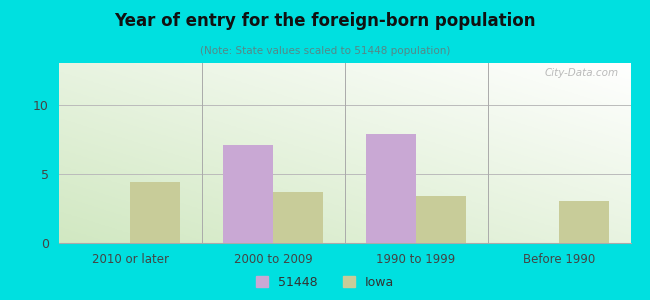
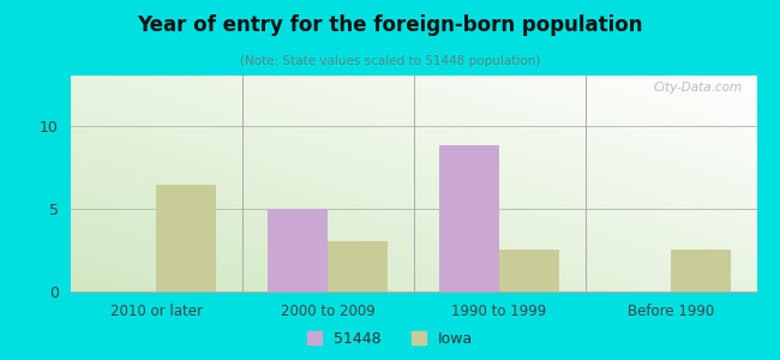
Iowa/2010 or later: 4.4 -> 6.4
51448/2000 to 2009: 7.1 -> 5.0
Iowa/2000 to 2009: 3.7 -> 3.0
51448/1990 to 1999: 7.9 -> 8.8
Iowa/1990 to 1999: 3.4 -> 2.5
Iowa/Before 1990: 3.0 -> 2.5
